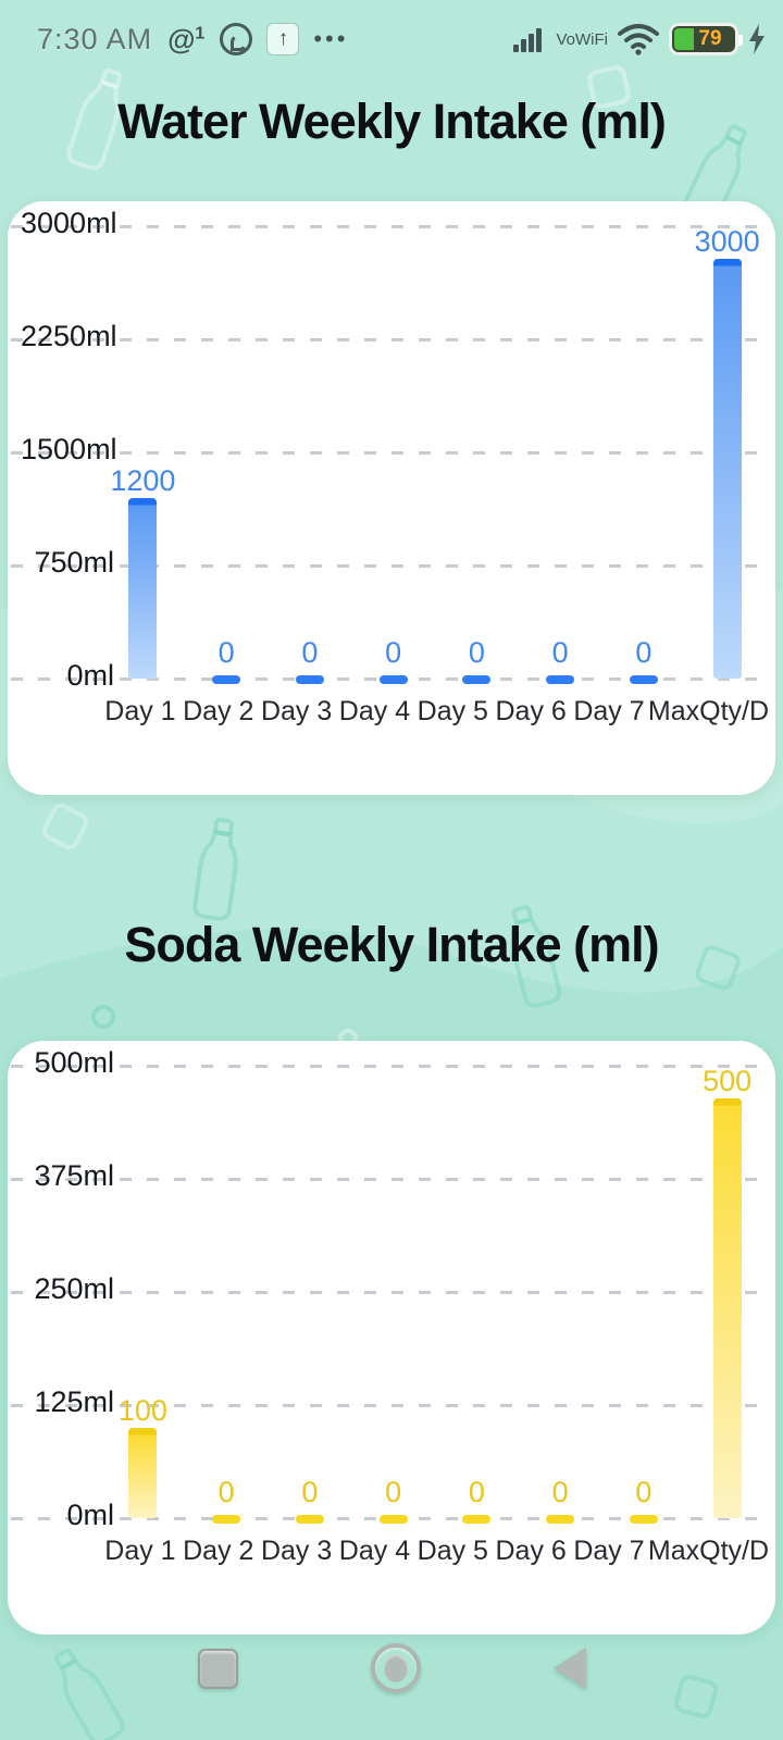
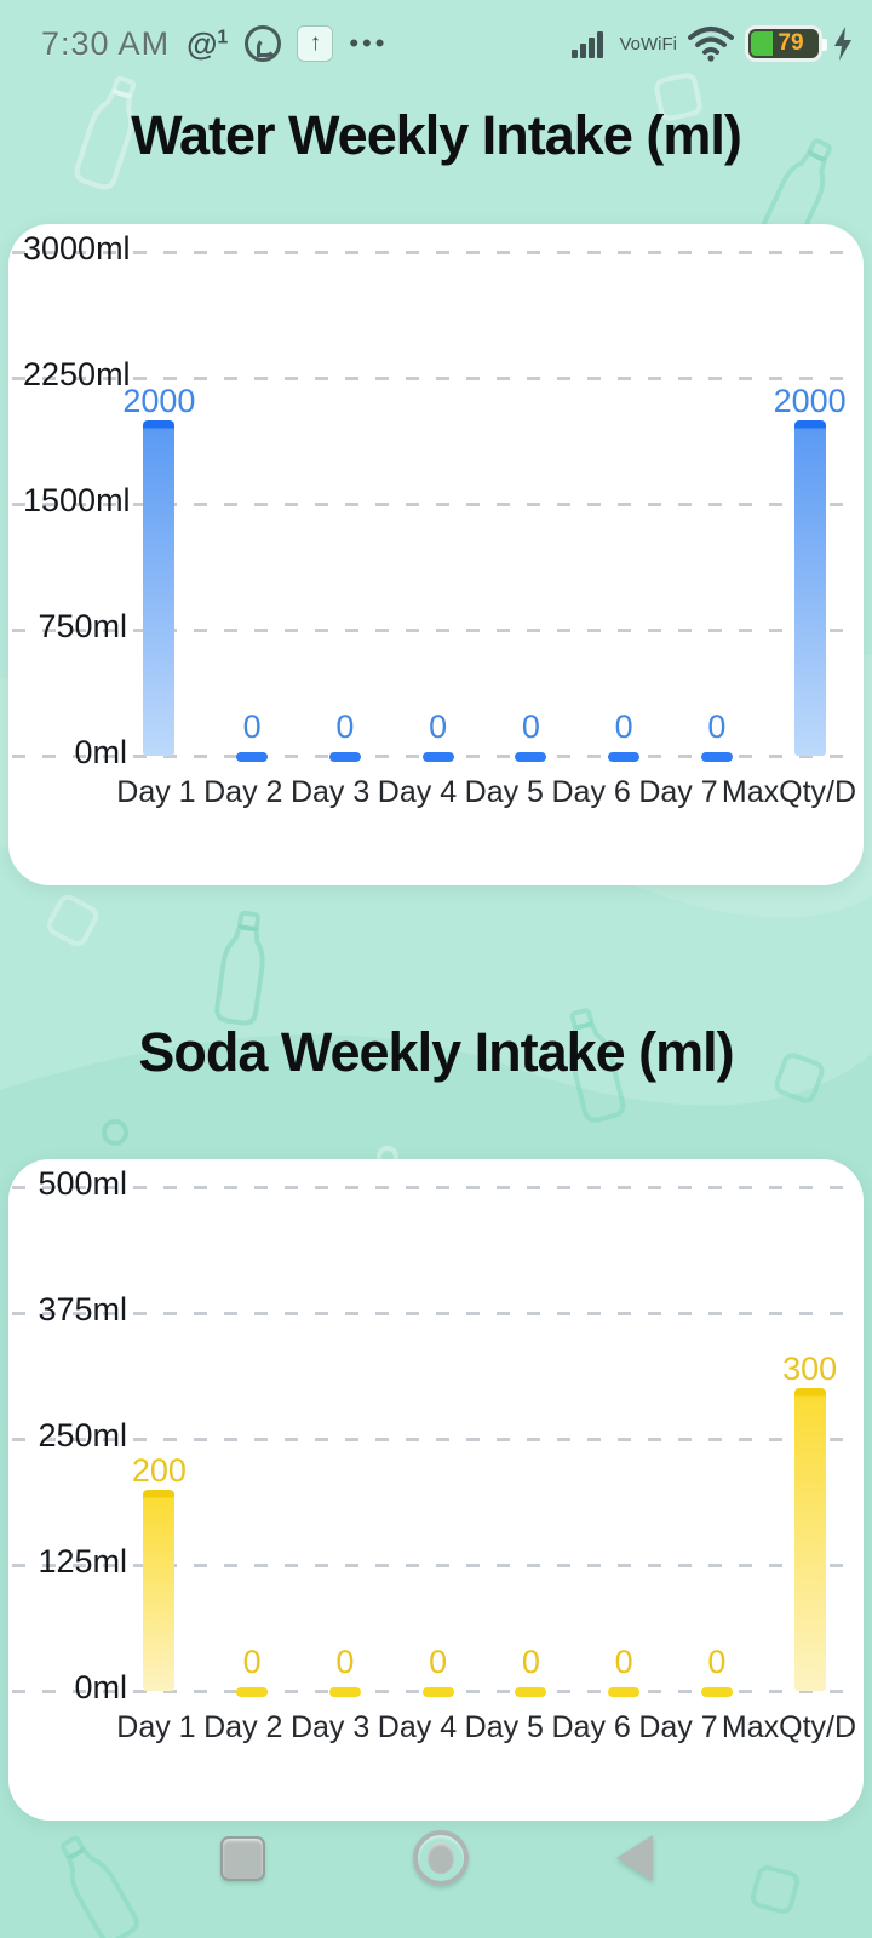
Water Weekly Intake (ml)/Day 1: 1200 -> 2000
Water Weekly Intake (ml)/MaxQty/D: 3000 -> 2000
Soda Weekly Intake (ml)/Day 1: 100 -> 200
Soda Weekly Intake (ml)/MaxQty/D: 500 -> 300
